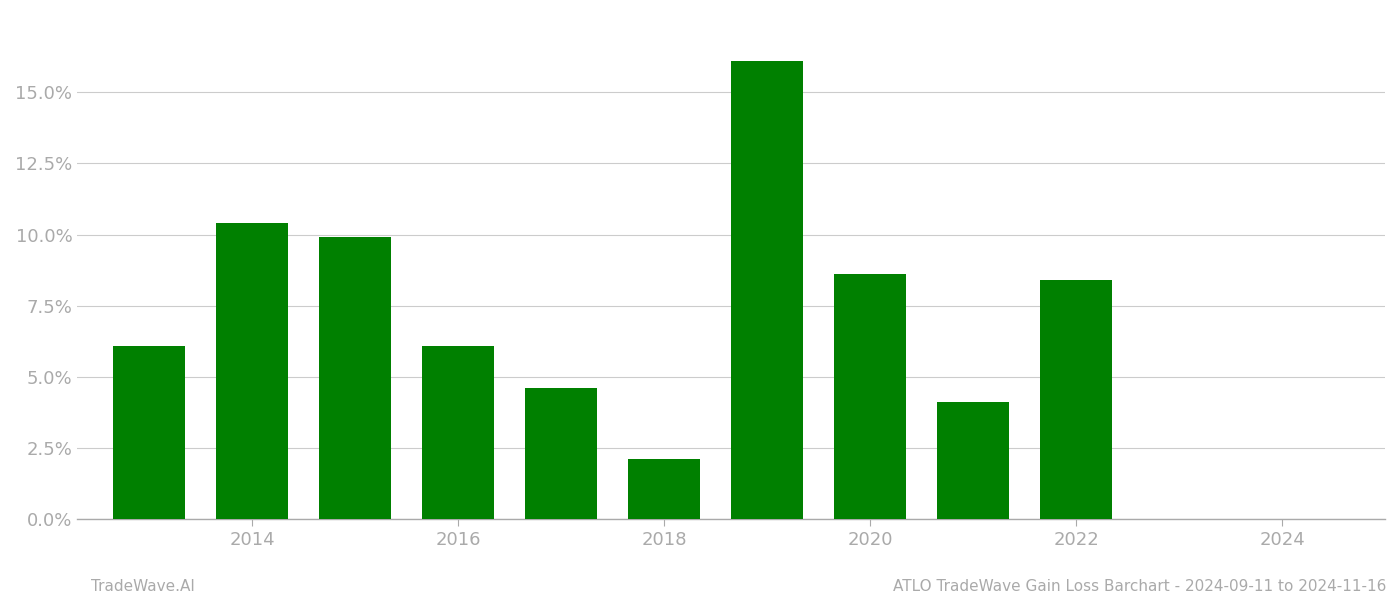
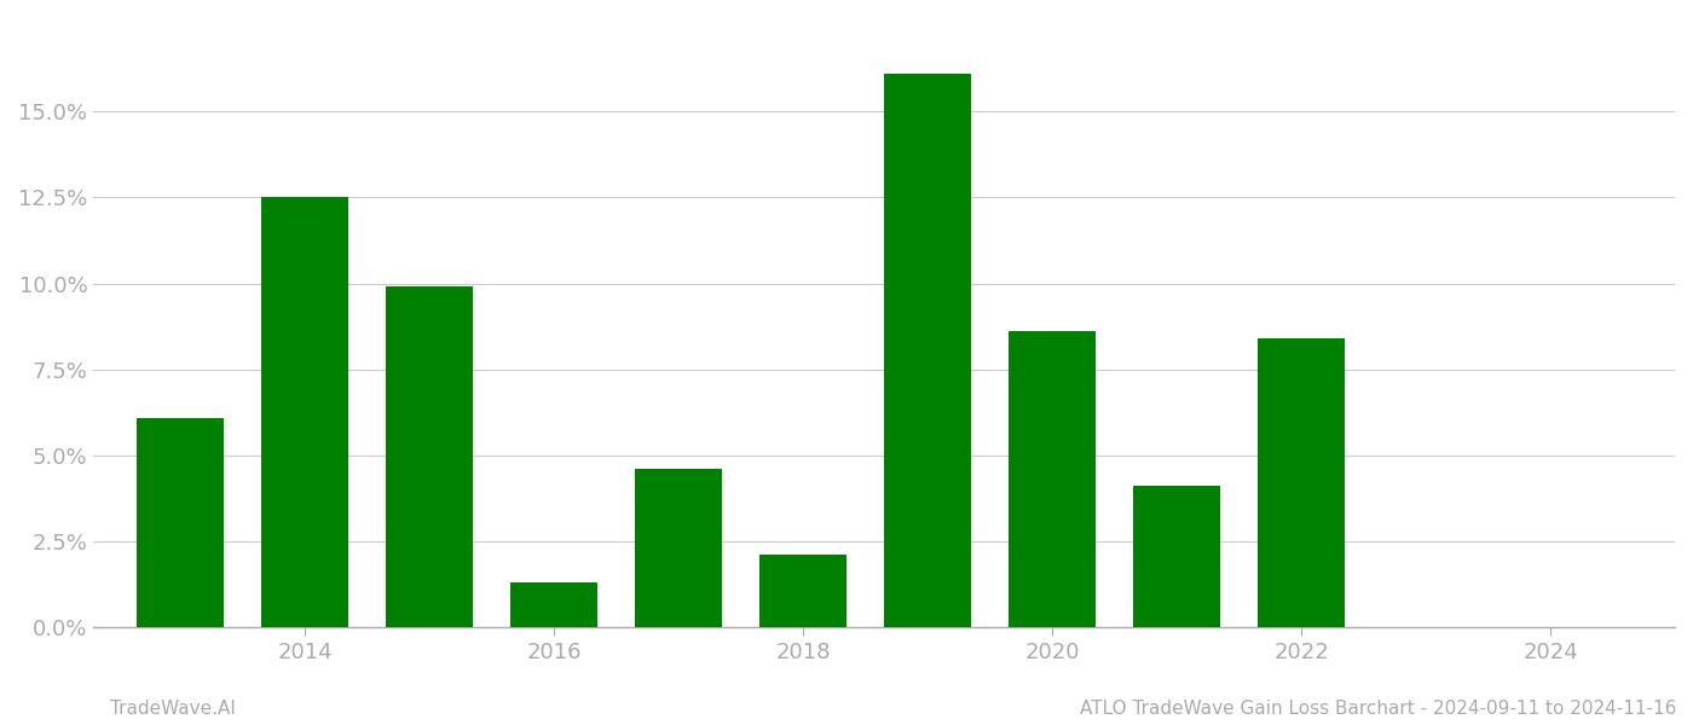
2014: 10.4% -> 12.5%
2016: 6.1% -> 1.3%
